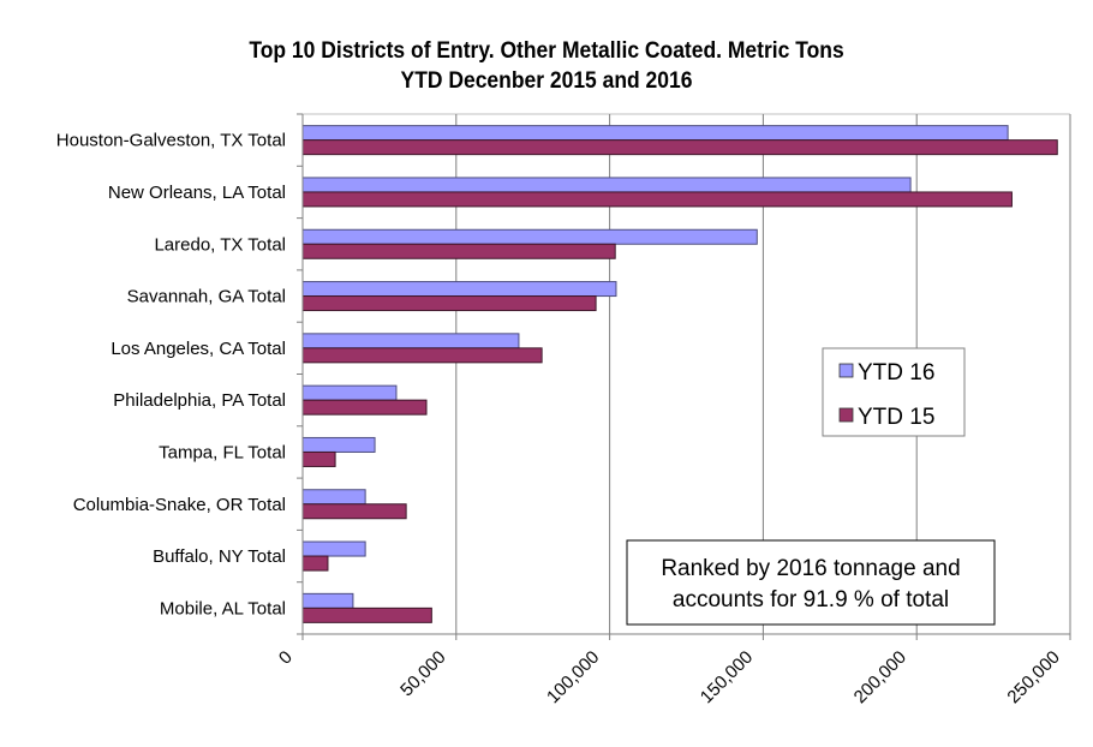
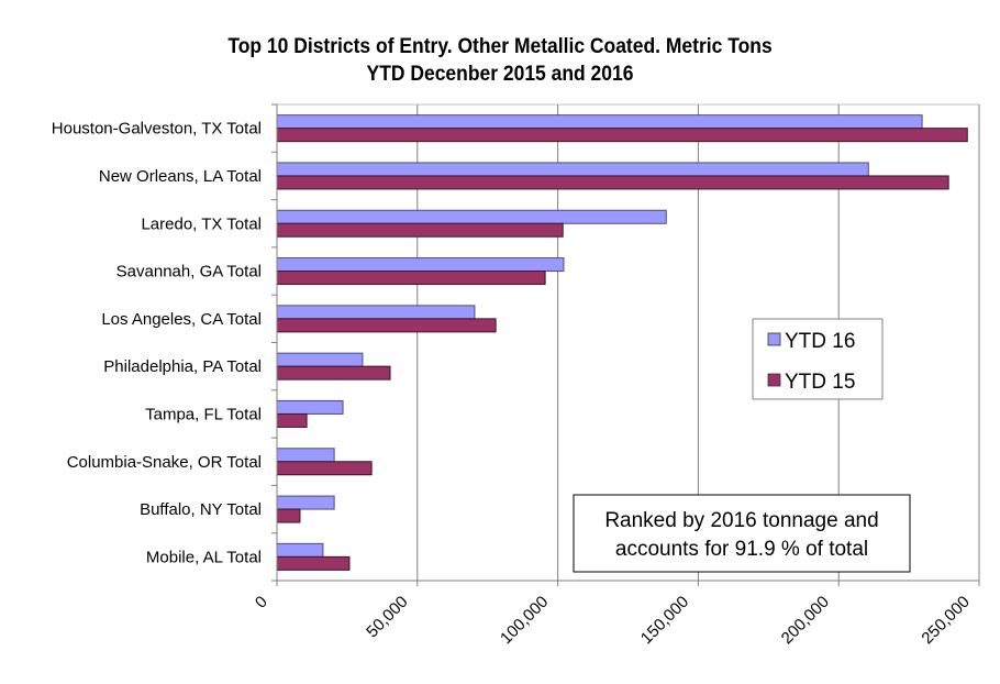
YTD 16/New Orleans, LA Total: 198000 -> 211000
YTD 15/New Orleans, LA Total: 231000 -> 239000
YTD 16/Laredo, TX Total: 148000 -> 139000
YTD 15/Mobile, AL Total: 42000 -> 26000
